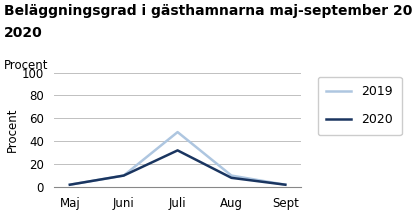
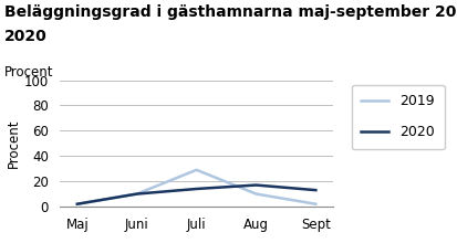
2019/Juli: 48 -> 29
2020/Juli: 32 -> 14
2020/Aug: 8 -> 17
2020/Sept: 2 -> 13
